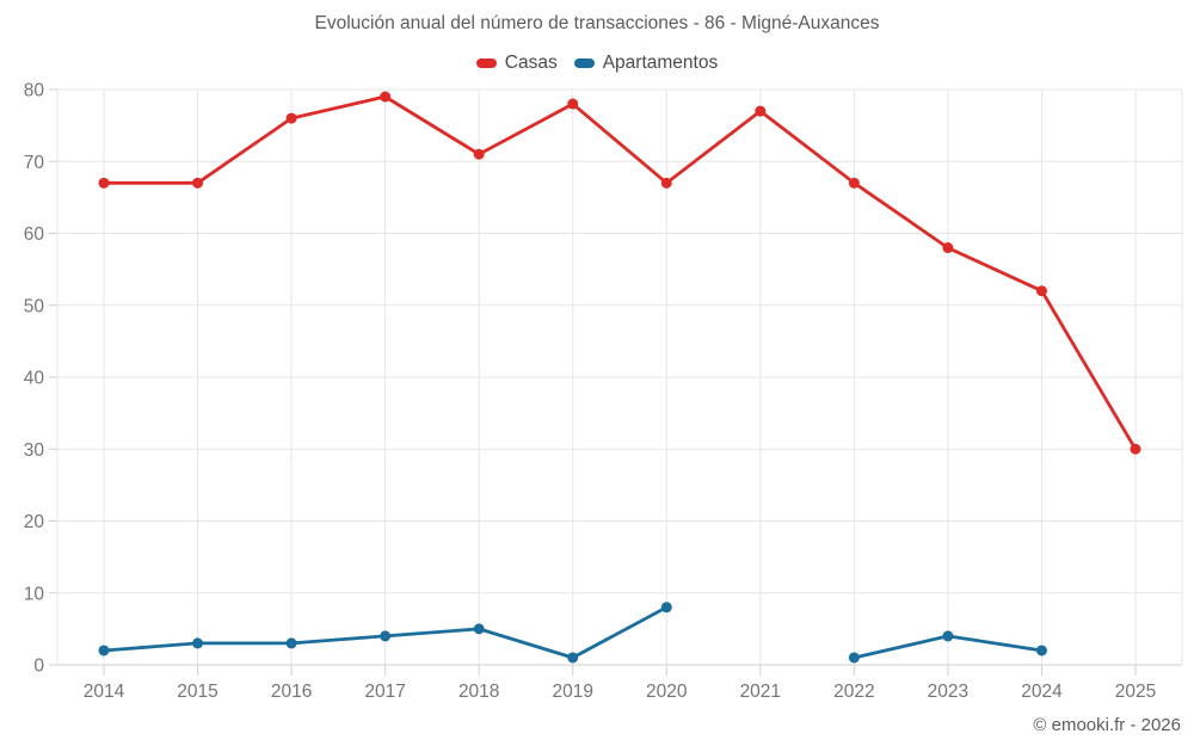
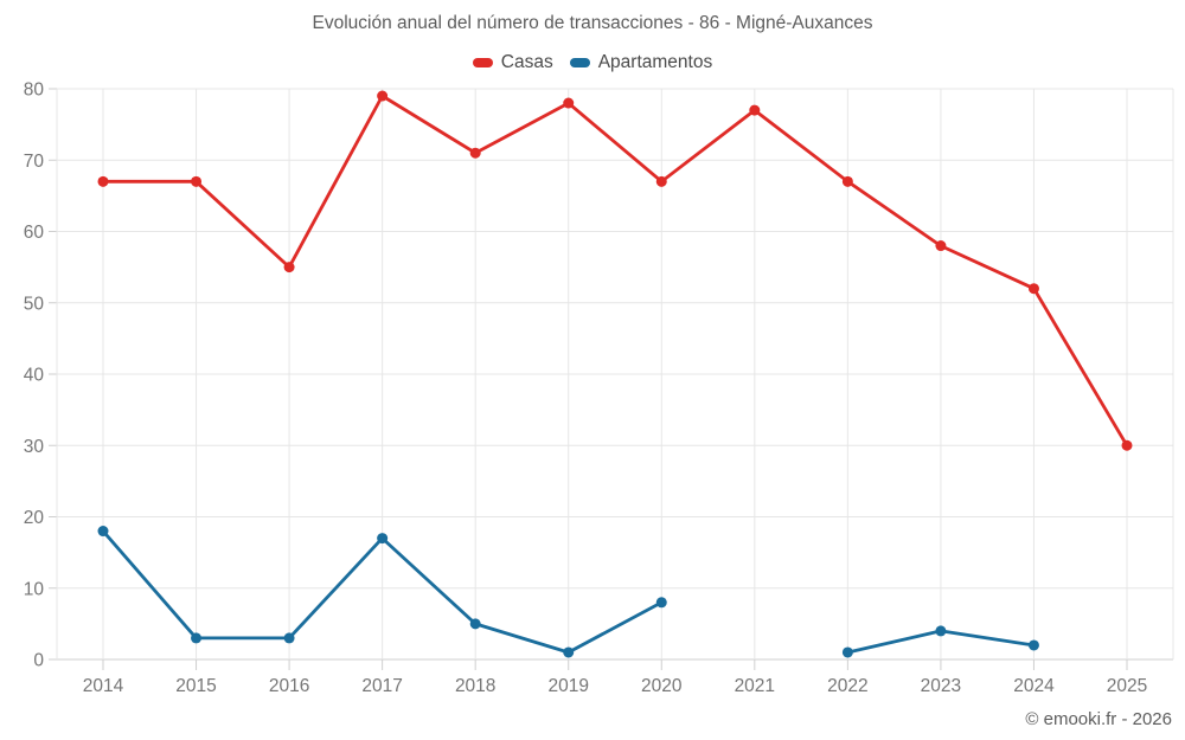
Apartamentos/2014: 2 -> 18
Casas/2016: 76 -> 55
Apartamentos/2017: 4 -> 17
